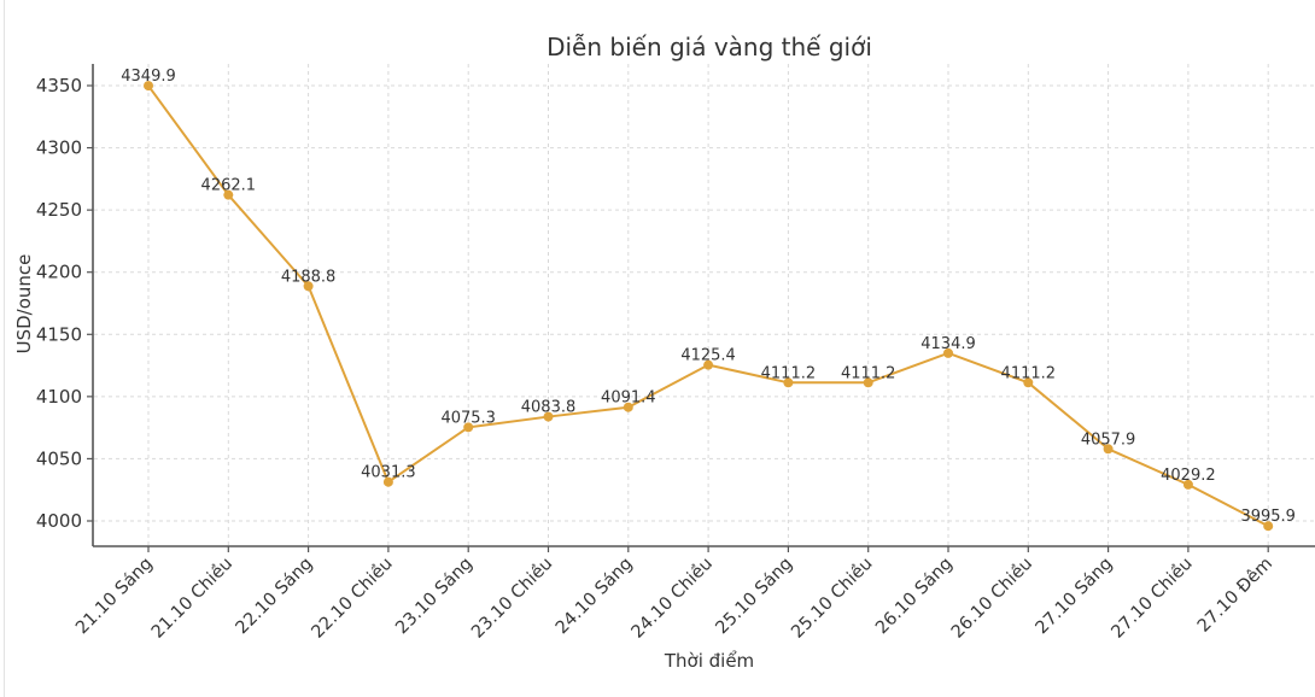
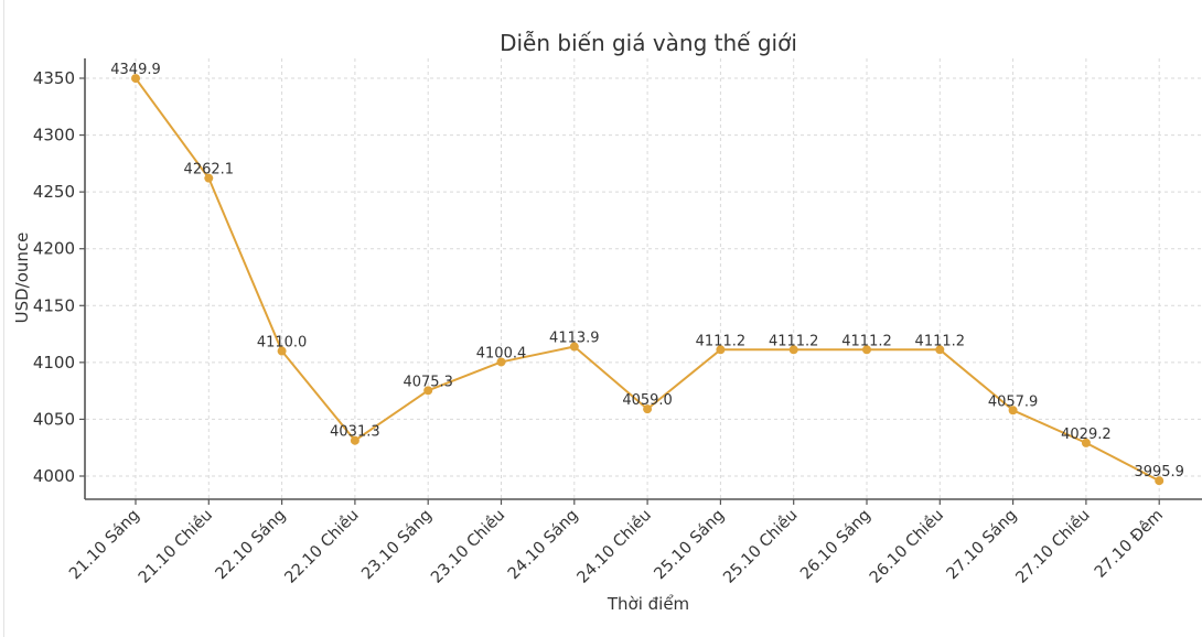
22.10 Sáng: 4188.8 -> 4110.0
23.10 Chiều: 4083.8 -> 4100.4
24.10 Sáng: 4091.4 -> 4113.9
24.10 Chiều: 4125.4 -> 4059.0
26.10 Sáng: 4134.9 -> 4111.2
